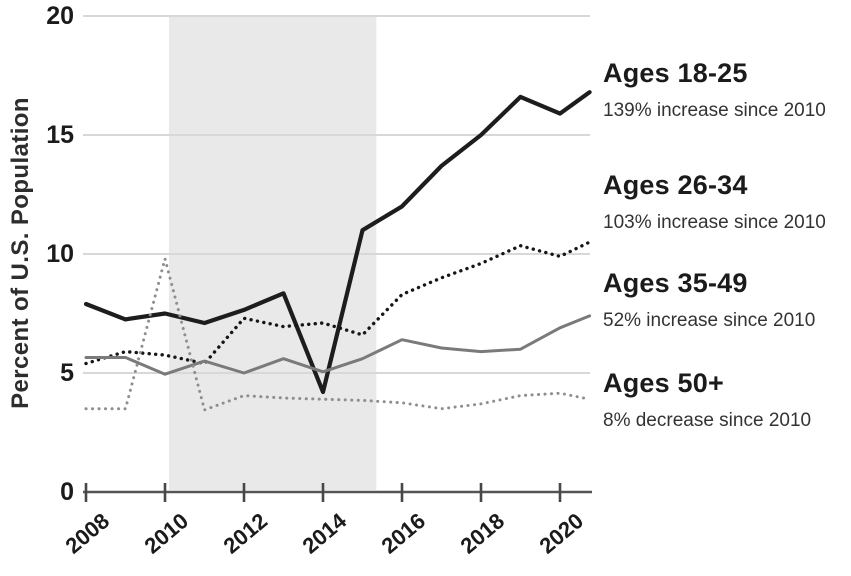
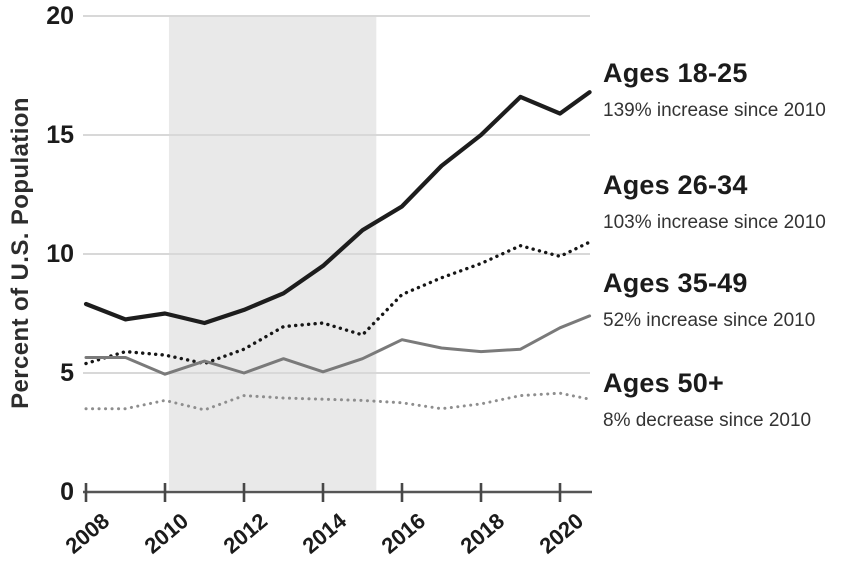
Ages 50+/2010: 9.8 -> 3.9
Ages 26-34/2012: 7.3 -> 6.0
Ages 18-25/2014: 4.2 -> 9.5
